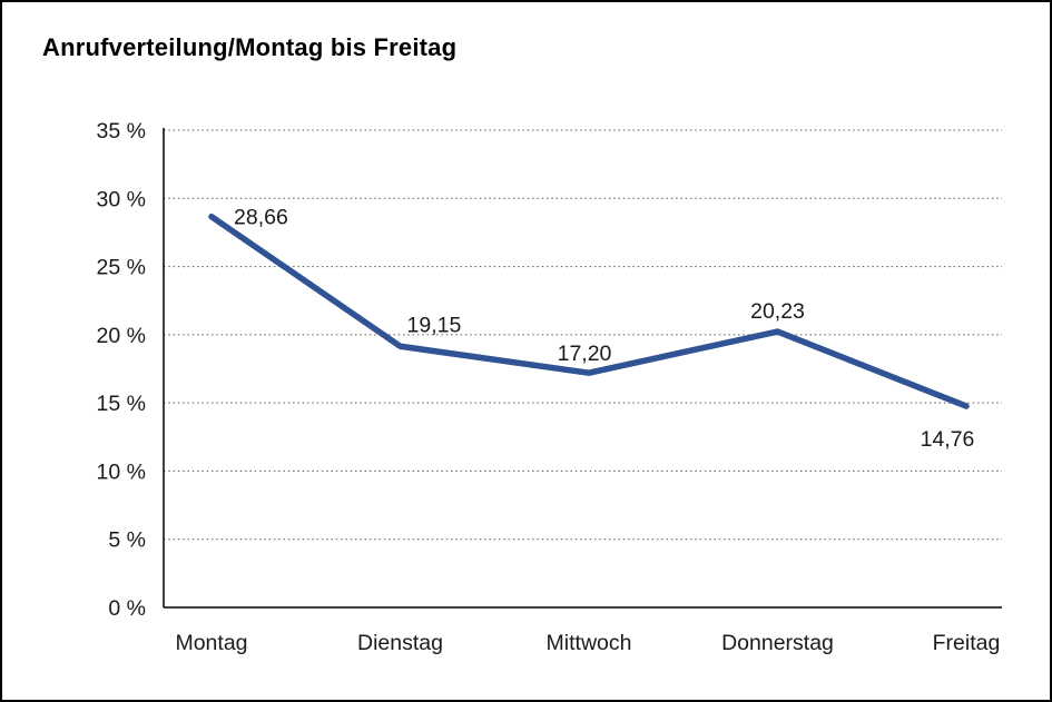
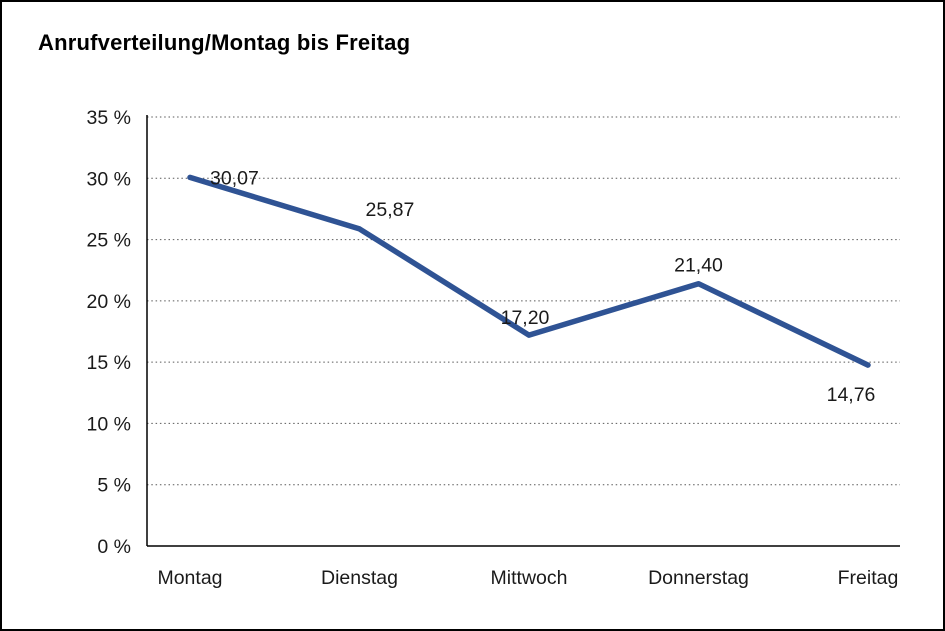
Montag: 28,66 -> 30,07
Dienstag: 19,15 -> 25,87
Donnerstag: 20,23 -> 21,40
